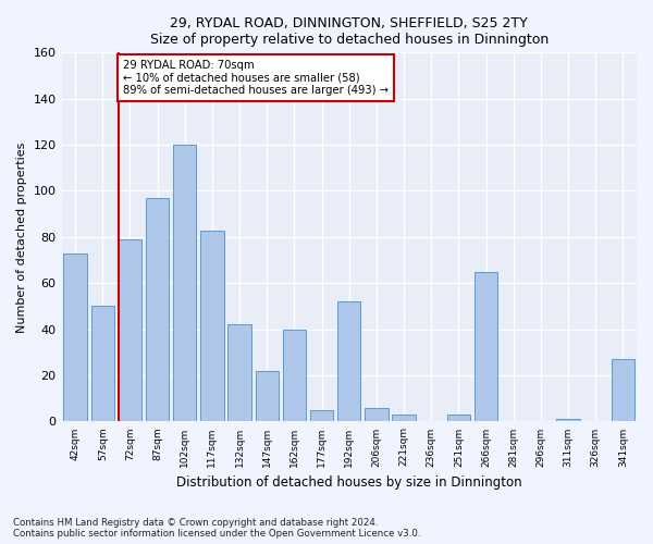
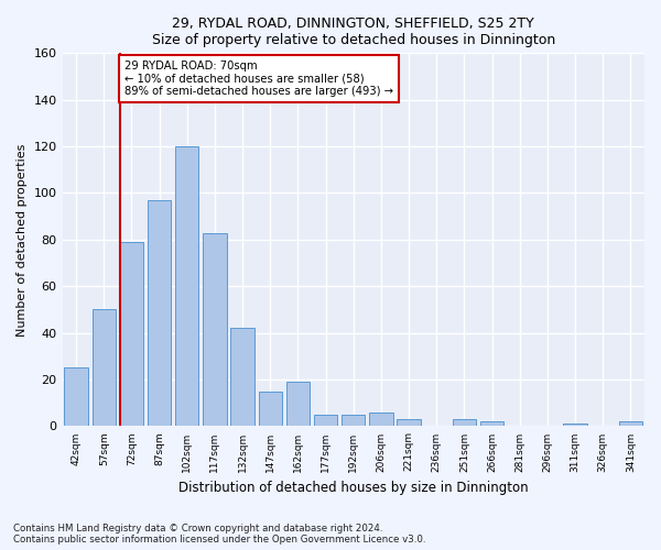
42sqm: 73 -> 25
147sqm: 22 -> 15
162sqm: 40 -> 19
192sqm: 52 -> 5
266sqm: 65 -> 2
341sqm: 27 -> 2
